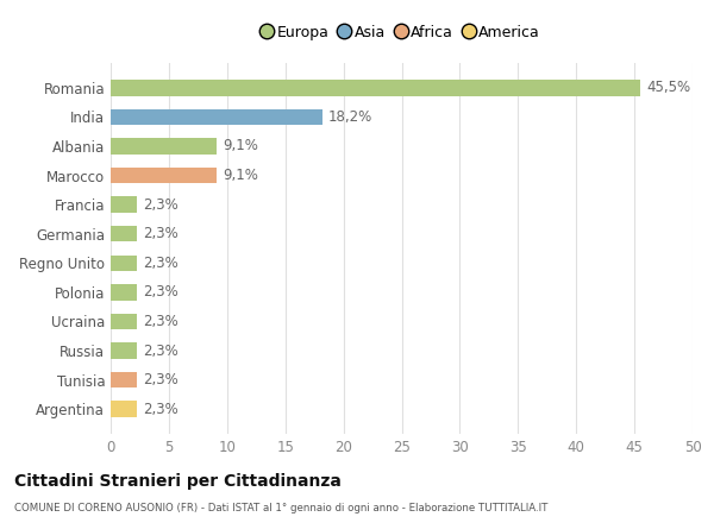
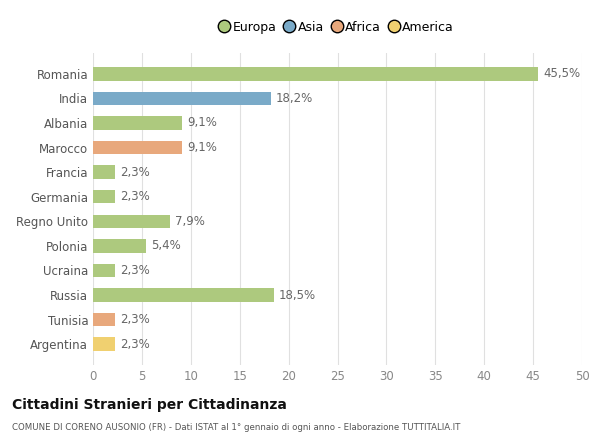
Regno Unito: 2,3% -> 7,9%
Polonia: 2,3% -> 5,4%
Russia: 2,3% -> 18,5%
